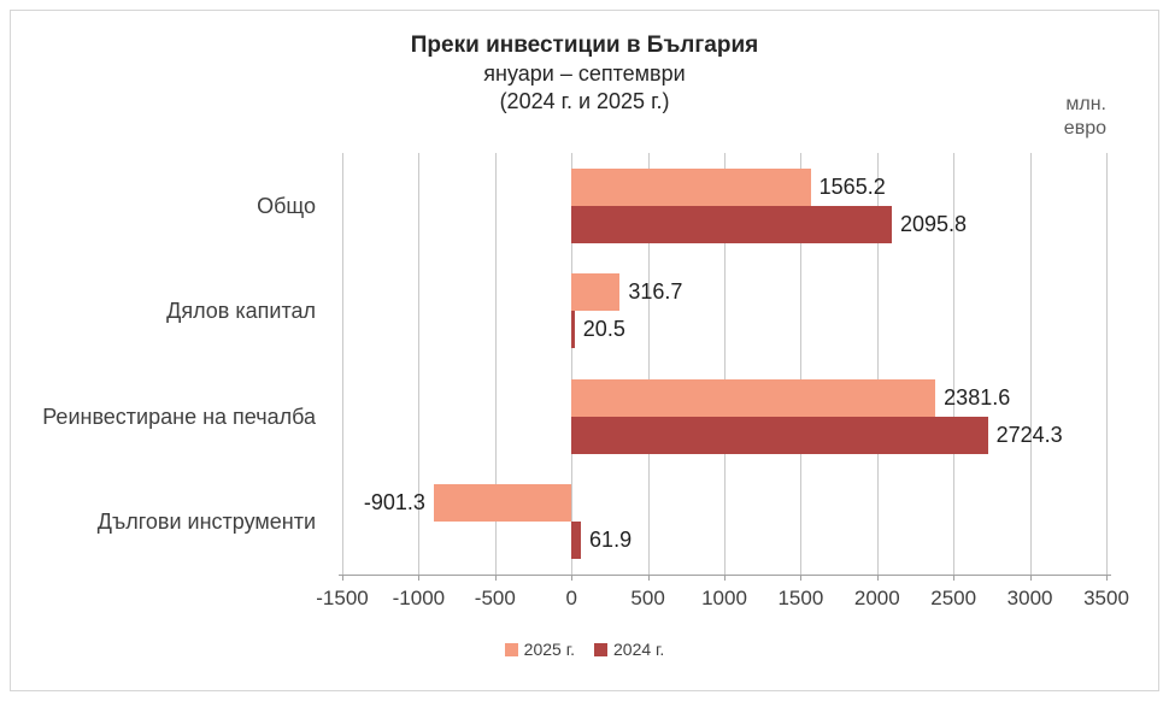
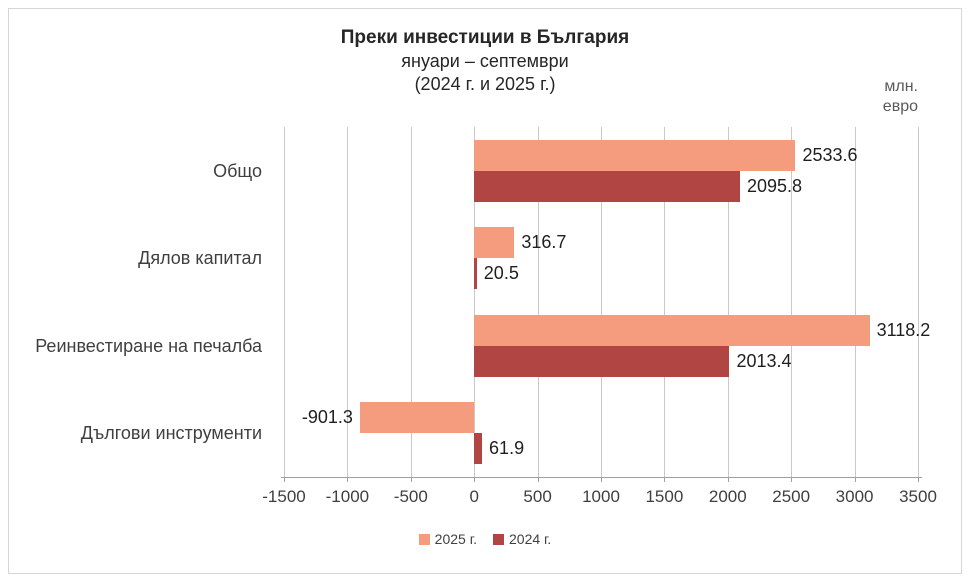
2025 г./Общо: 1565.2 -> 2533.6
2025 г./Реинвестиране на печалба: 2381.6 -> 3118.2
2024 г./Реинвестиране на печалба: 2724.3 -> 2013.4
